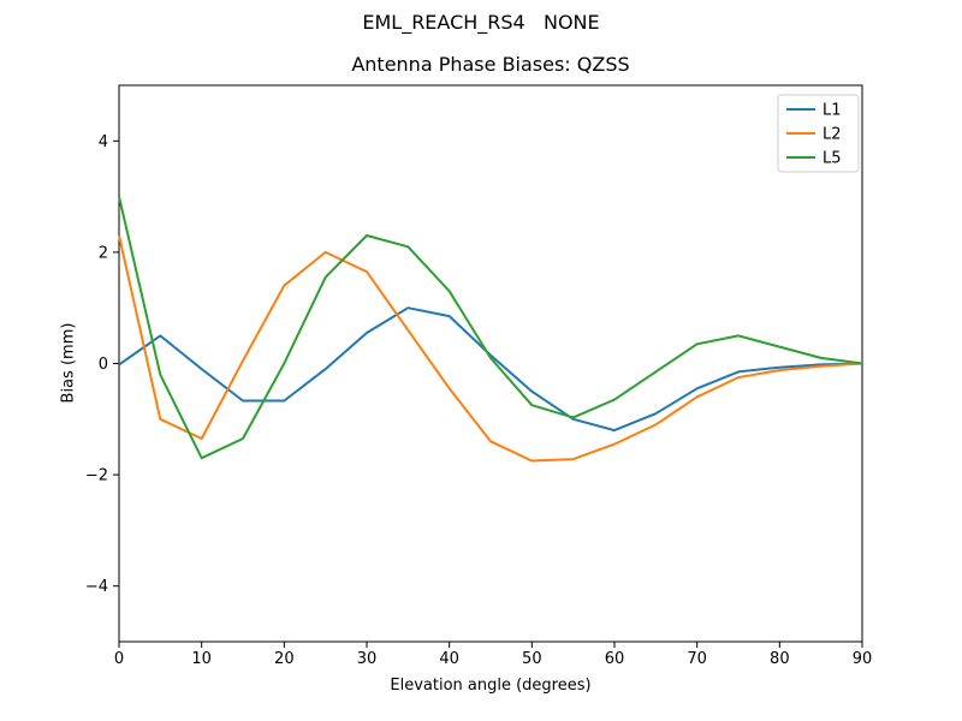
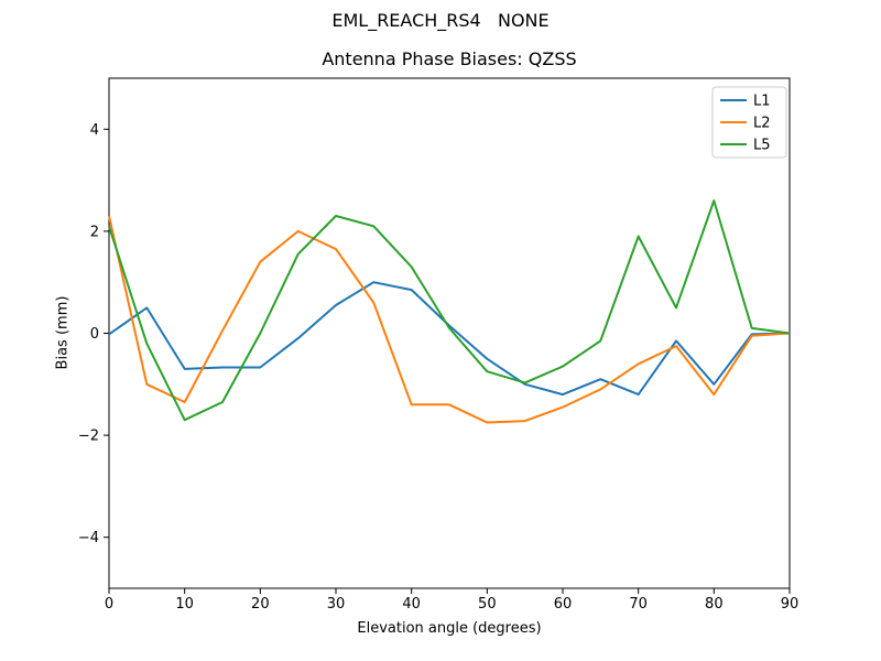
L5/0: 3.0 -> 2.1
L1/10: -0.1 -> -0.7
L2/40: -0.5 -> -1.4
L1/70: -0.5 -> -1.2
L5/70: 0.3 -> 1.9
L1/80: -0.1 -> -1.0
L2/80: -0.1 -> -1.2
L5/80: 0.3 -> 2.6
